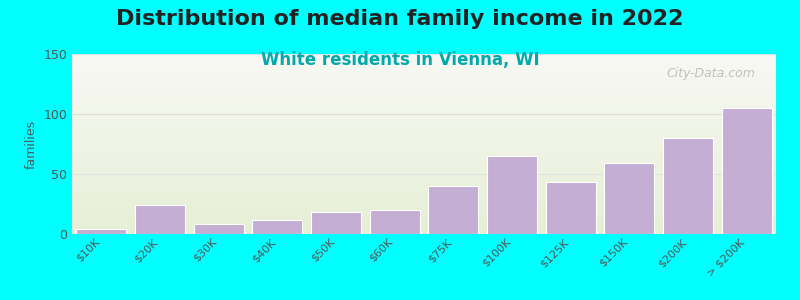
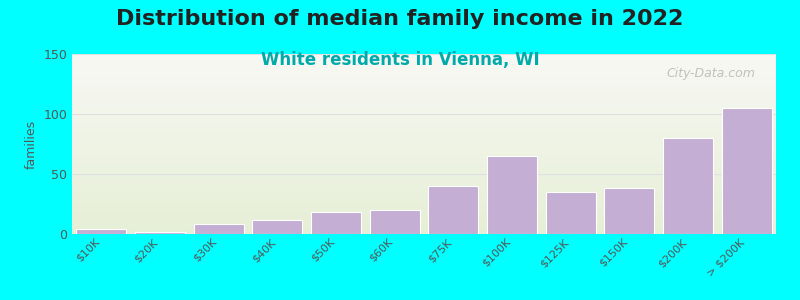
$20K: 24 -> 2
$125K: 43 -> 35
$150K: 59 -> 38
